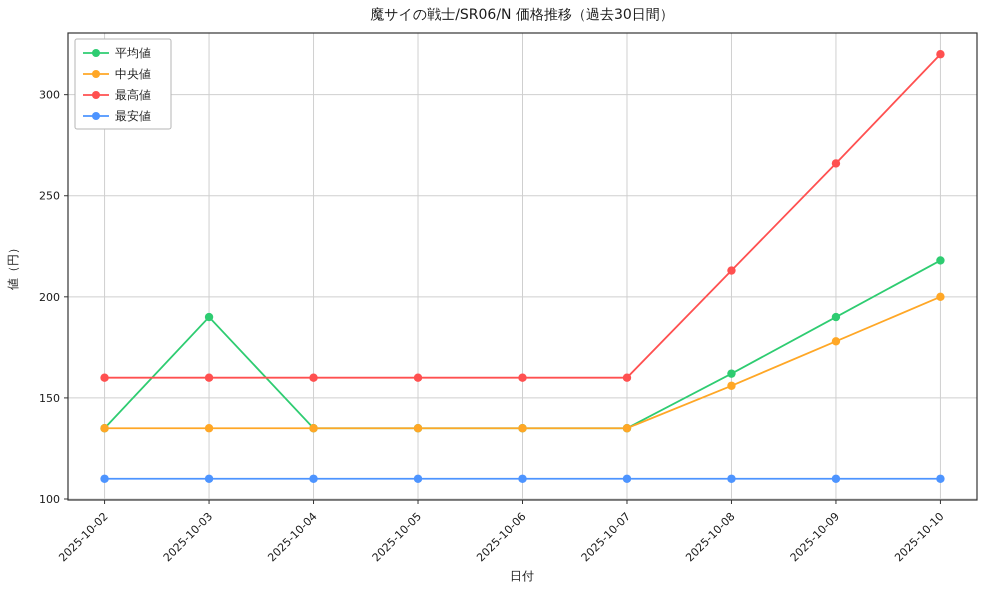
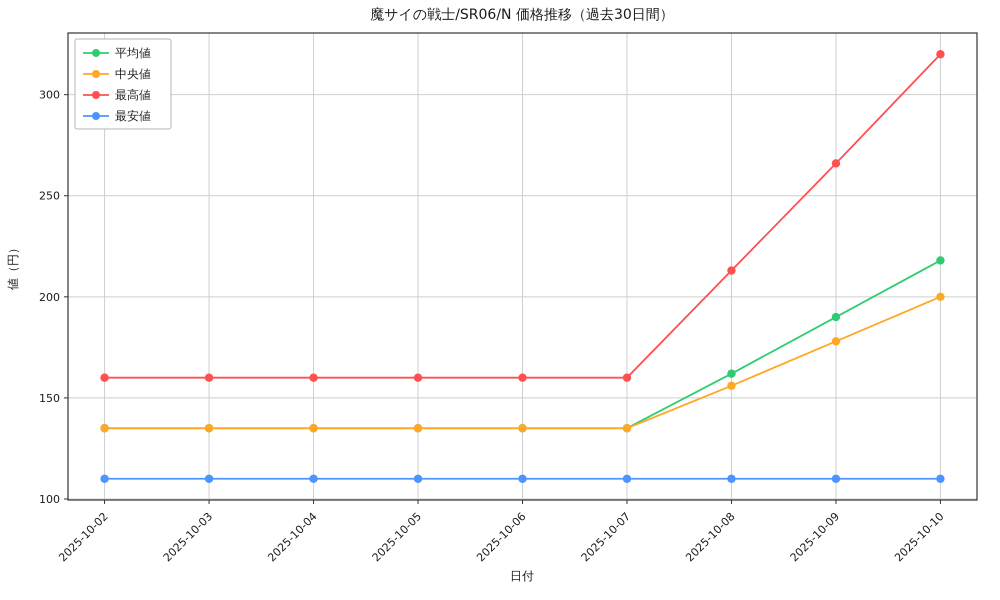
平均値/2025-10-03: 190 -> 135
